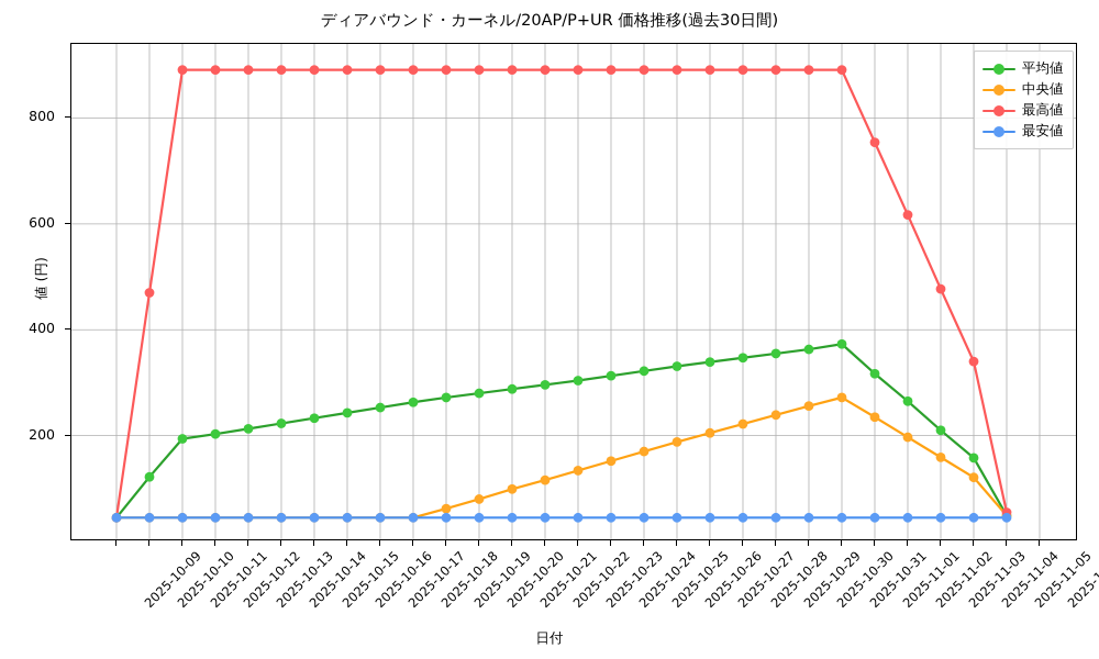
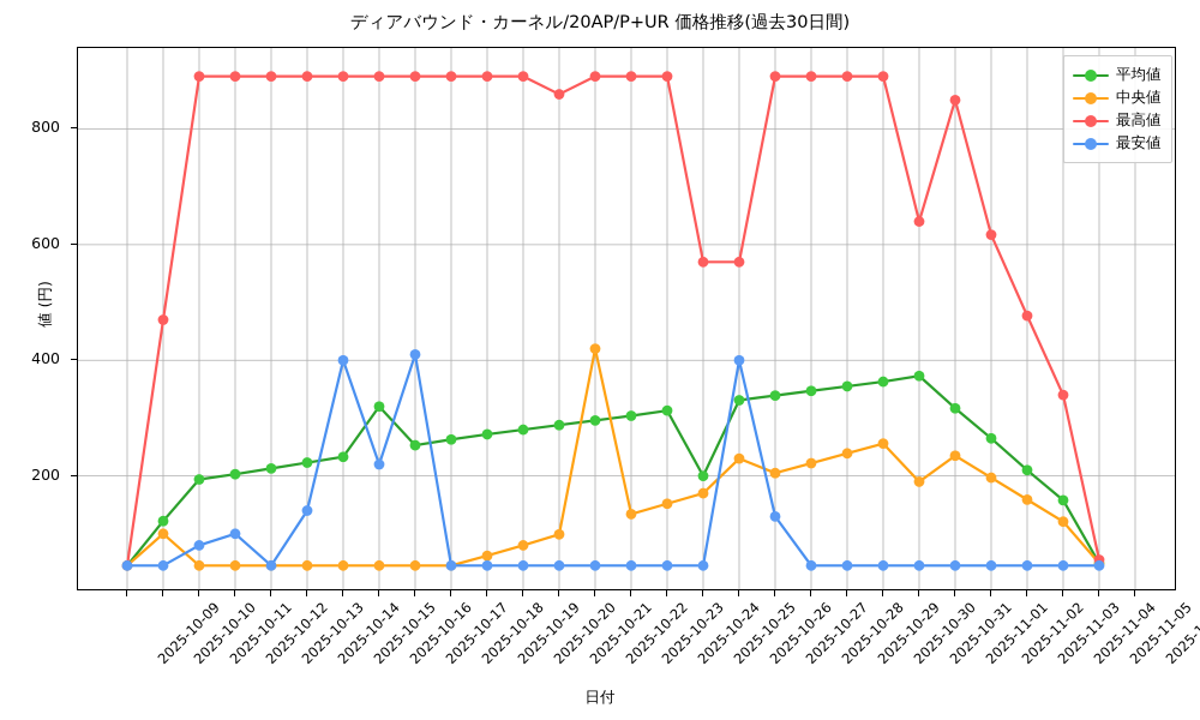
中央値/2025-10-10: 40 -> 100
最安値/2025-10-11: 40 -> 80
最安値/2025-10-12: 40 -> 100
最安値/2025-10-14: 40 -> 140
最安値/2025-10-15: 40 -> 400
平均値/2025-10-16: 240 -> 320
最安値/2025-10-16: 40 -> 220
最安値/2025-10-17: 40 -> 410
最高値/2025-10-21: 890 -> 860
中央値/2025-10-22: 120 -> 420
平均値/2025-10-25: 320 -> 200
最高値/2025-10-25: 890 -> 570
中央値/2025-10-26: 190 -> 230
最高値/2025-10-26: 890 -> 570
最安値/2025-10-26: 40 -> 400
最安値/2025-10-27: 40 -> 130
中央値/2025-10-31: 270 -> 190
最高値/2025-10-31: 890 -> 640
最高値/2025-11-01: 750 -> 850
